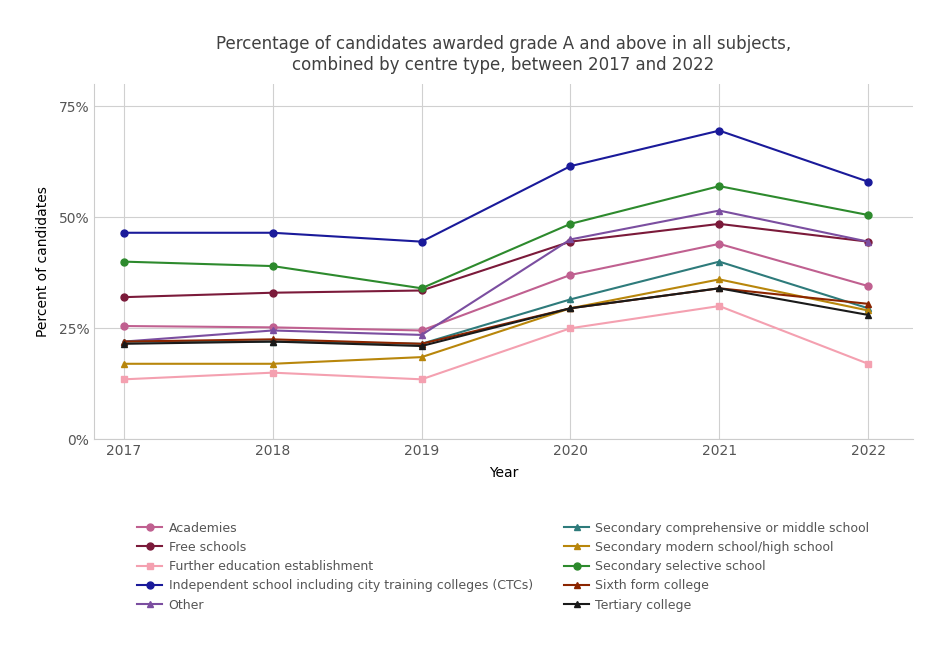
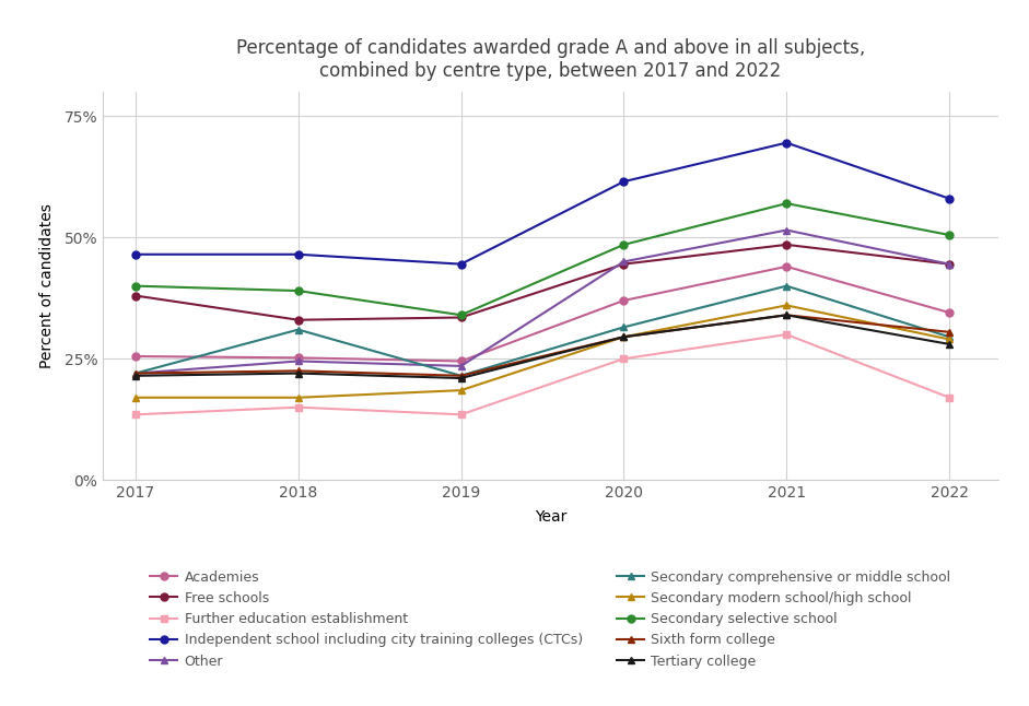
Free schools/2017: 32.0% -> 38.0%
Secondary comprehensive or middle school/2018: 22.0% -> 31.0%
